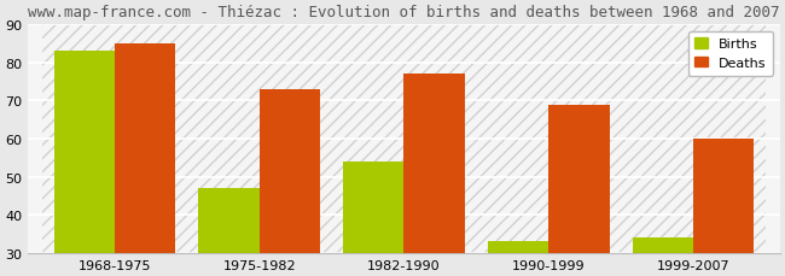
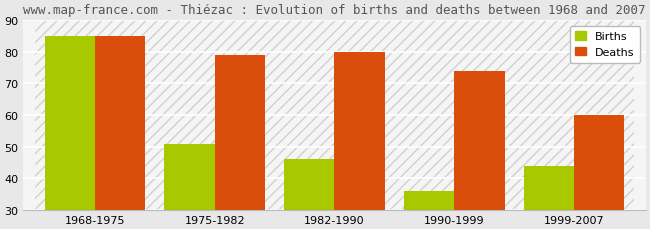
Births/1968-1975: 83 -> 85
Births/1975-1982: 47 -> 51
Deaths/1975-1982: 73 -> 79
Births/1982-1990: 54 -> 46
Deaths/1982-1990: 77 -> 80
Births/1990-1999: 33 -> 36
Deaths/1990-1999: 69 -> 74
Births/1999-2007: 34 -> 44
